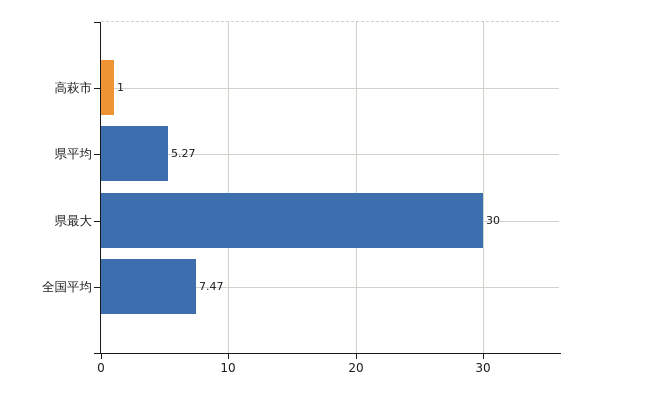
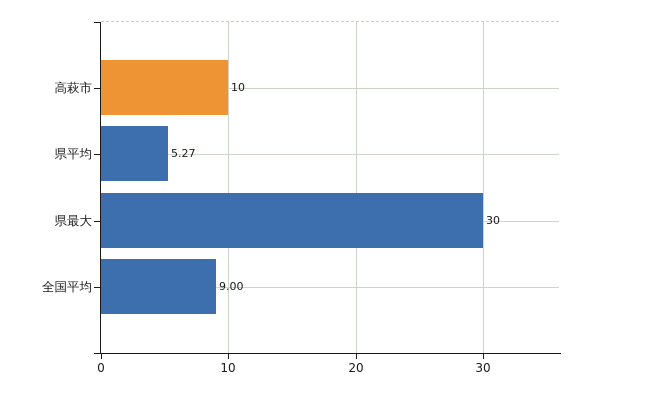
高萩市: 1 -> 10
全国平均: 7.47 -> 9.00
